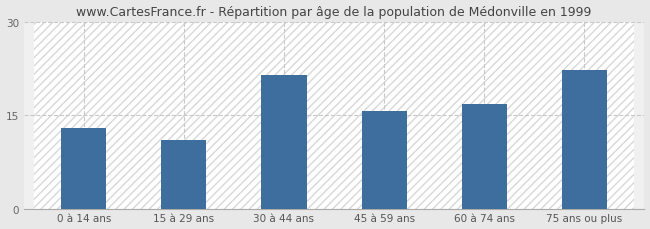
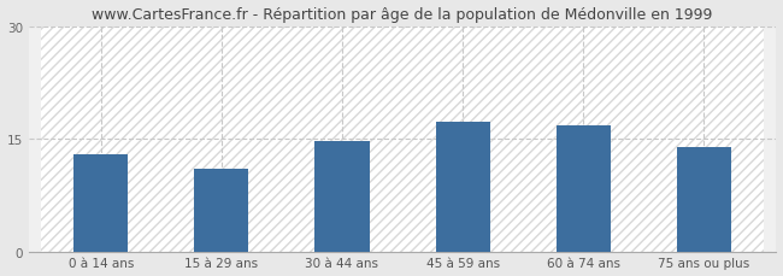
30 à 44 ans: 21.4 -> 14.7
45 à 59 ans: 15.6 -> 17.3
75 ans ou plus: 22.2 -> 13.9
